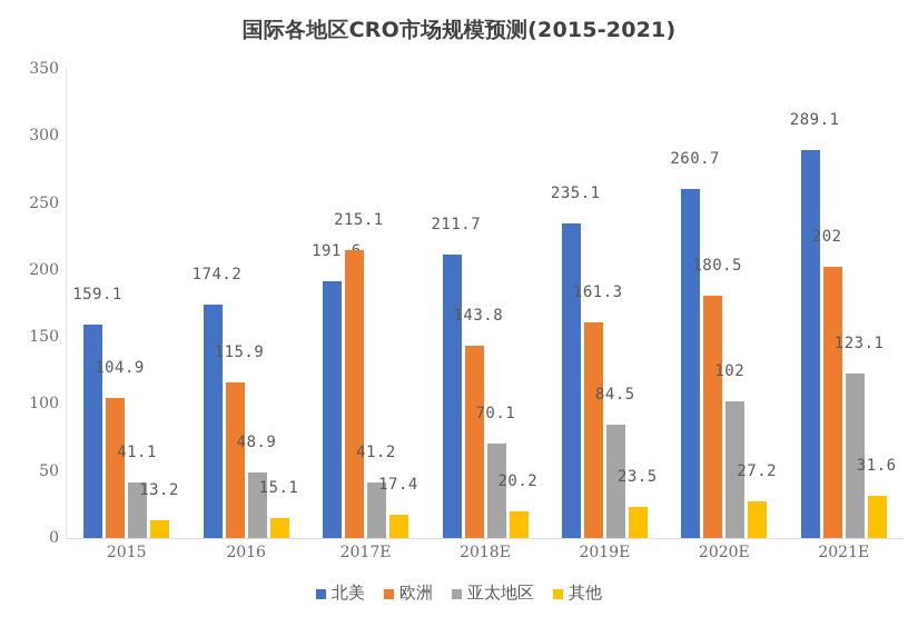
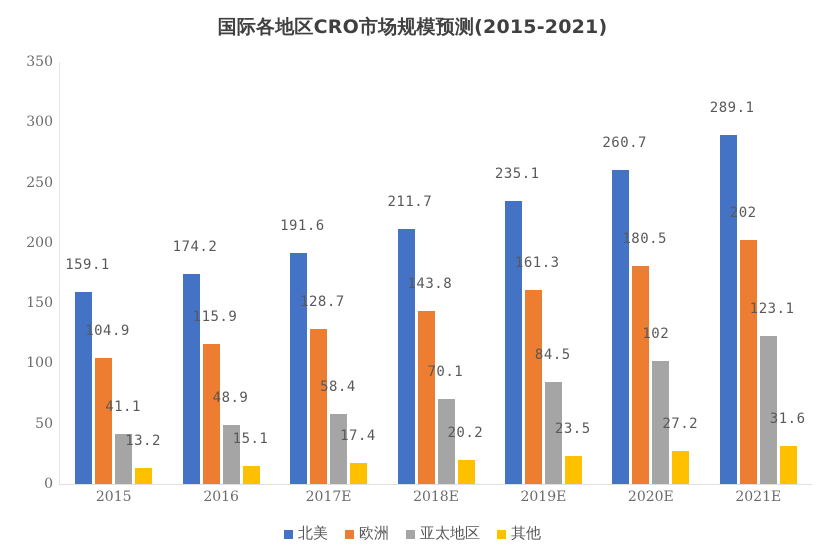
欧洲/2017E: 215.1 -> 128.7
亚太地区/2017E: 41.2 -> 58.4
